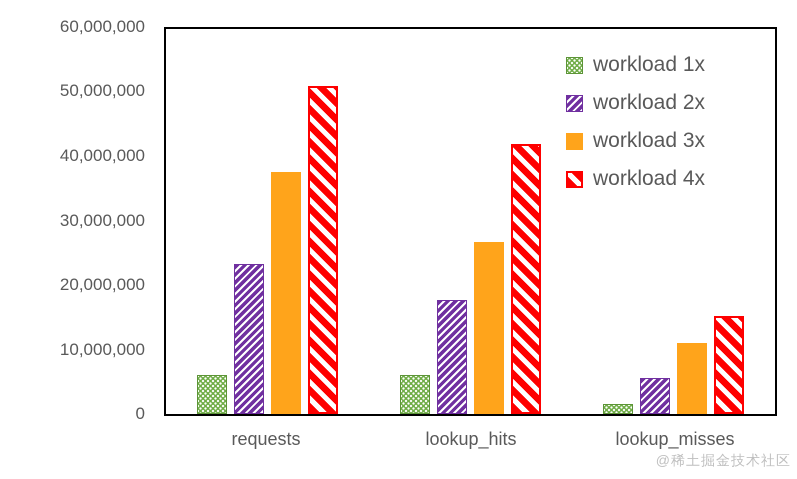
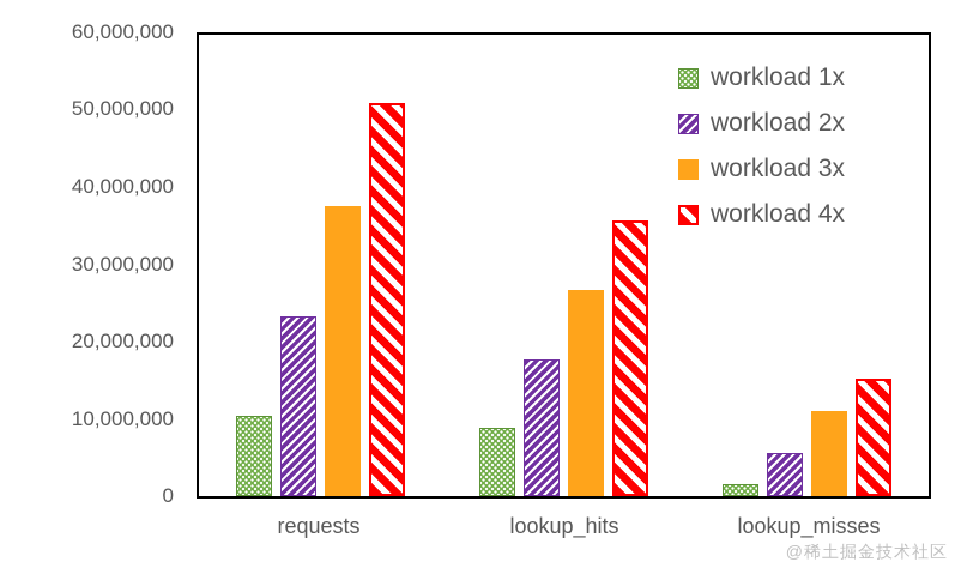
workload 1x/requests: 6000000 -> 10000000
workload 1x/lookup_hits: 6000000 -> 9000000
workload 4x/lookup_hits: 42000000 -> 36000000
